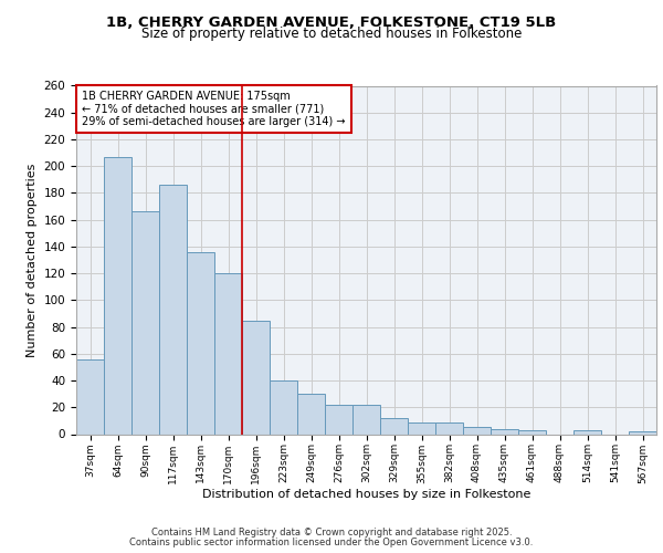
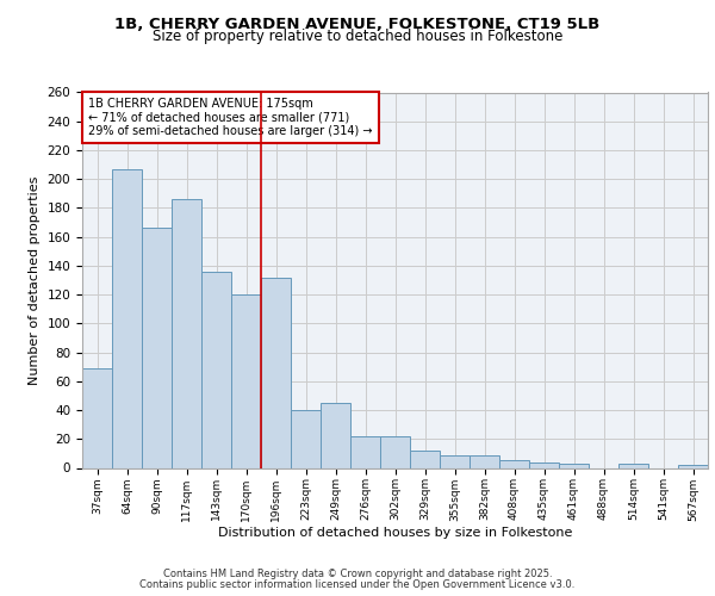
37sqm: 56 -> 69
196sqm: 85 -> 132
249sqm: 30 -> 45
